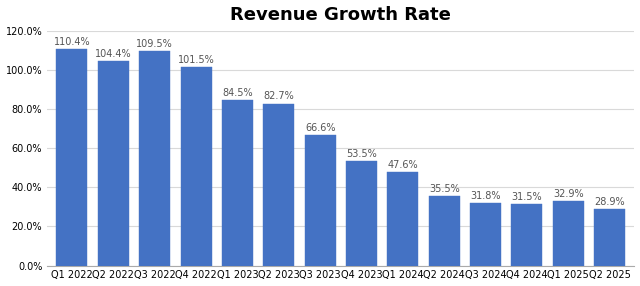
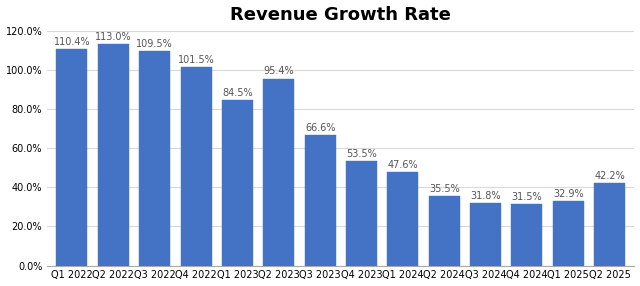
Q2 2022: 104.4% -> 113.0%
Q2 2023: 82.7% -> 95.4%
Q2 2025: 28.9% -> 42.2%
